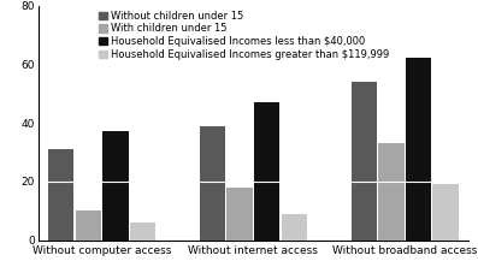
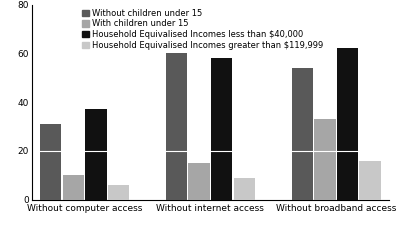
Without children under 15/Without internet access: 39 -> 60
With children under 15/Without internet access: 18 -> 15
Household Equivalised Incomes less than $40,000/Without internet access: 47 -> 58
Household Equivalised Incomes greater than $119,999/Without broadband access: 19 -> 16
